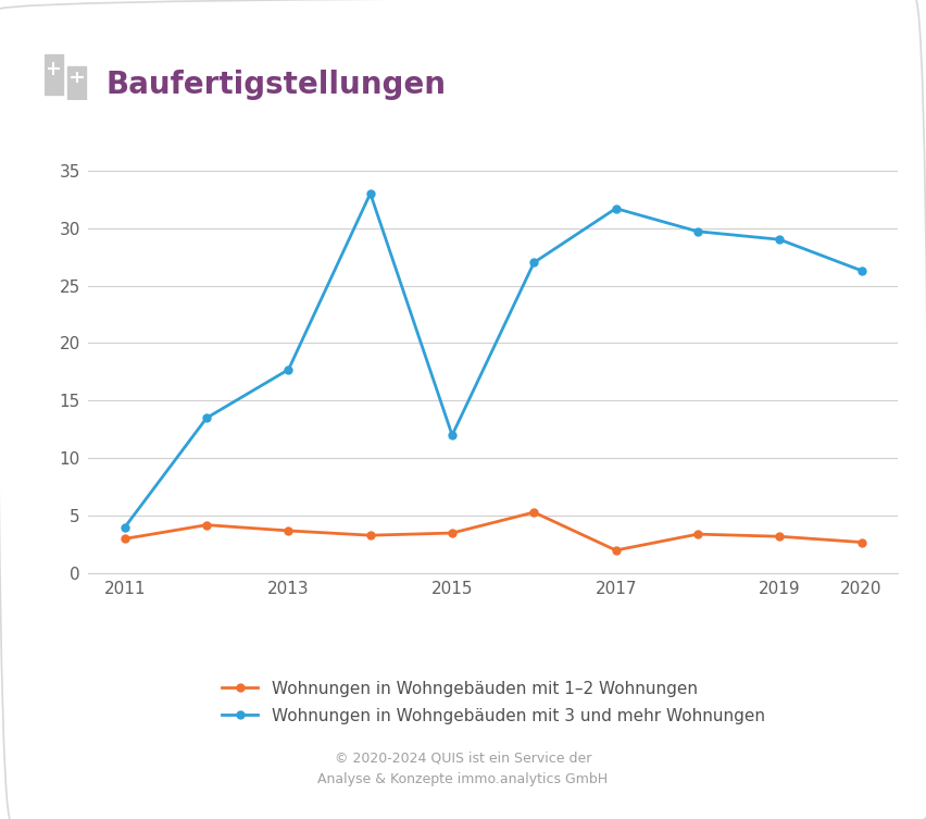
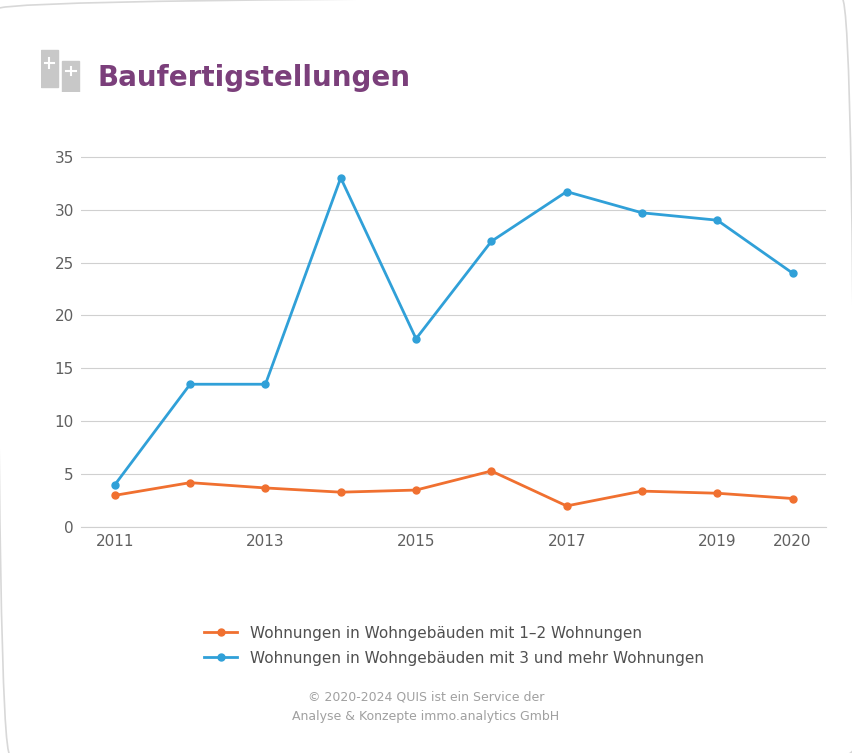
Wohnungen in Wohngebäuden mit 3 und mehr Wohnungen/2013: 17.7 -> 13.5
Wohnungen in Wohngebäuden mit 3 und mehr Wohnungen/2015: 12.0 -> 17.8
Wohnungen in Wohngebäuden mit 3 und mehr Wohnungen/2020: 26.3 -> 24.0
